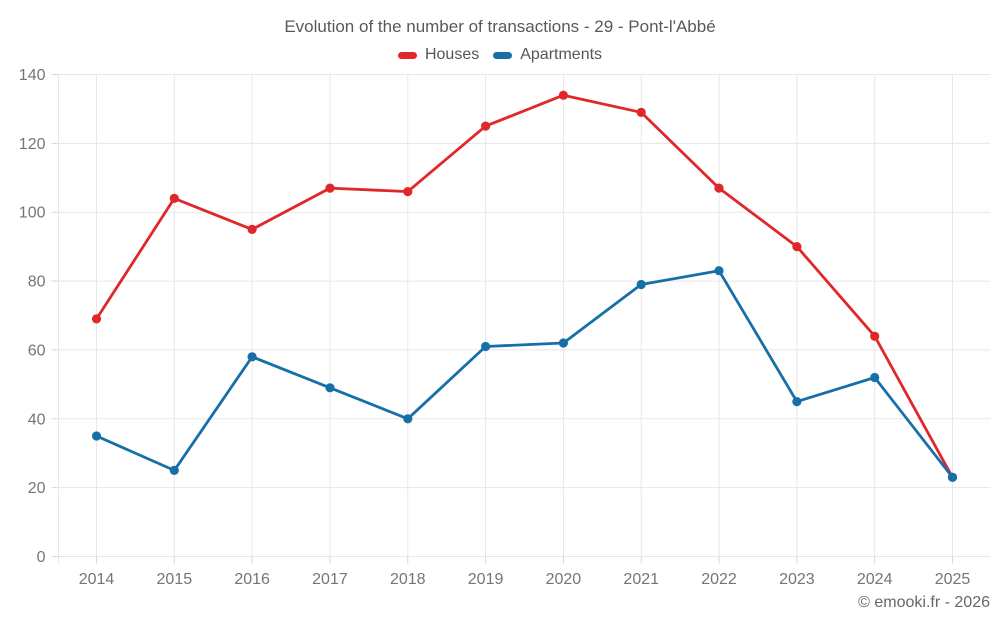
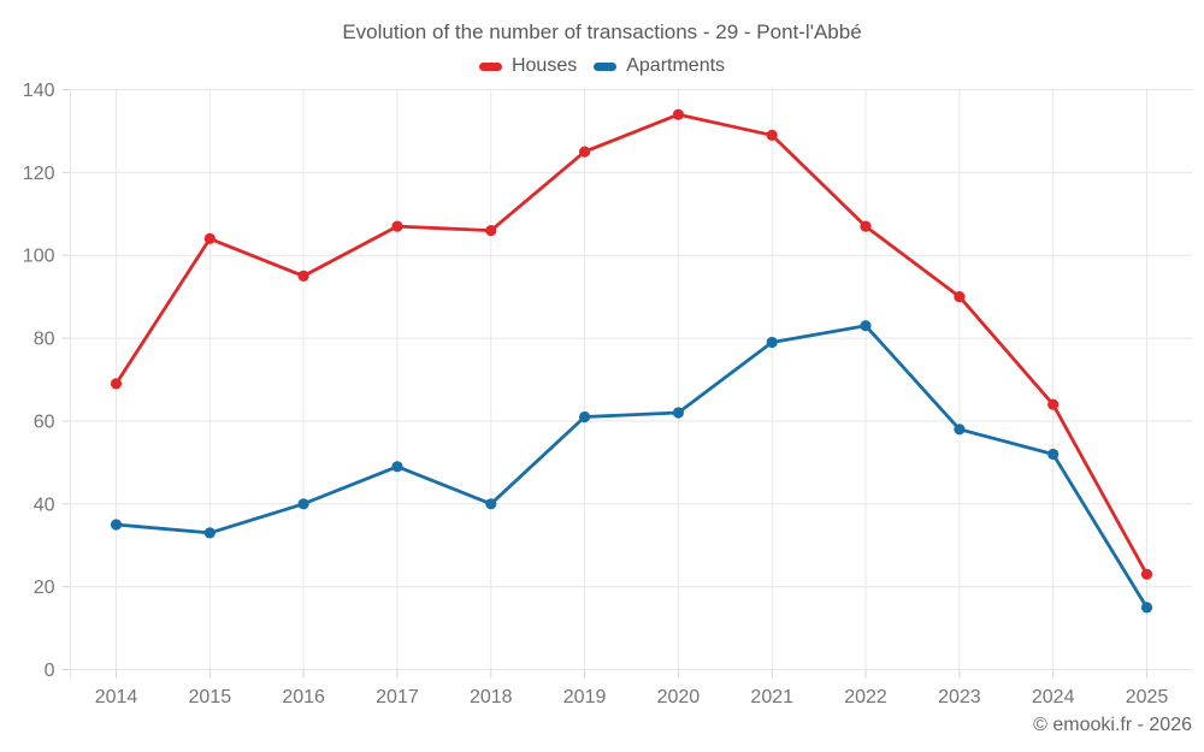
Apartments/2015: 25 -> 33
Apartments/2016: 58 -> 40
Apartments/2023: 45 -> 58
Apartments/2025: 23 -> 15
